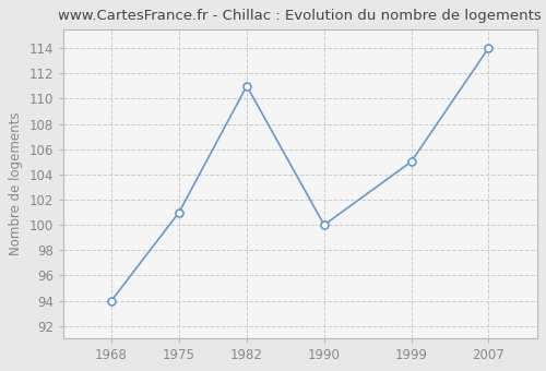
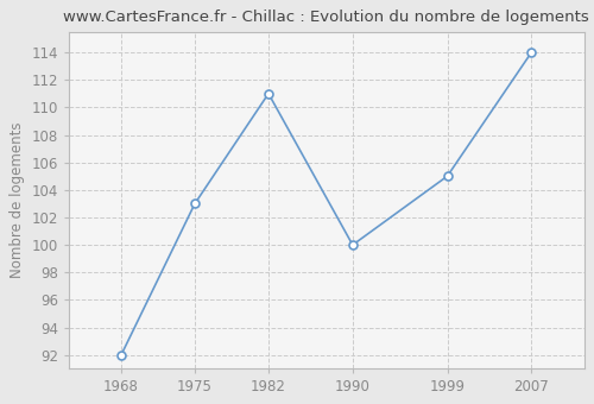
1968: 94 -> 92
1975: 101 -> 103
